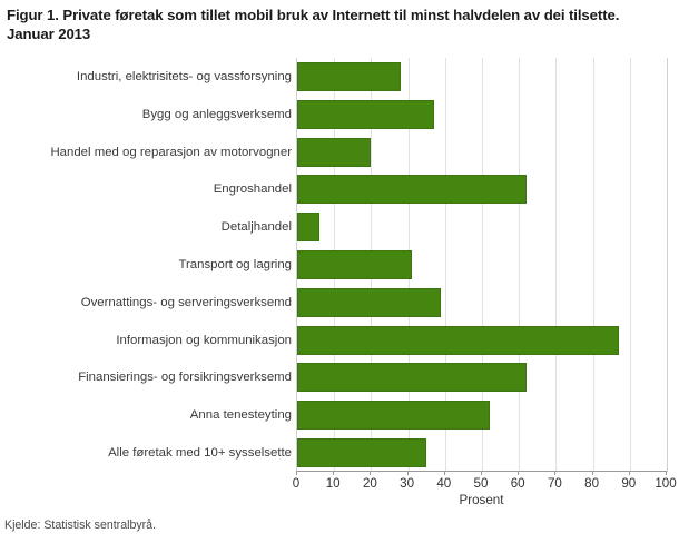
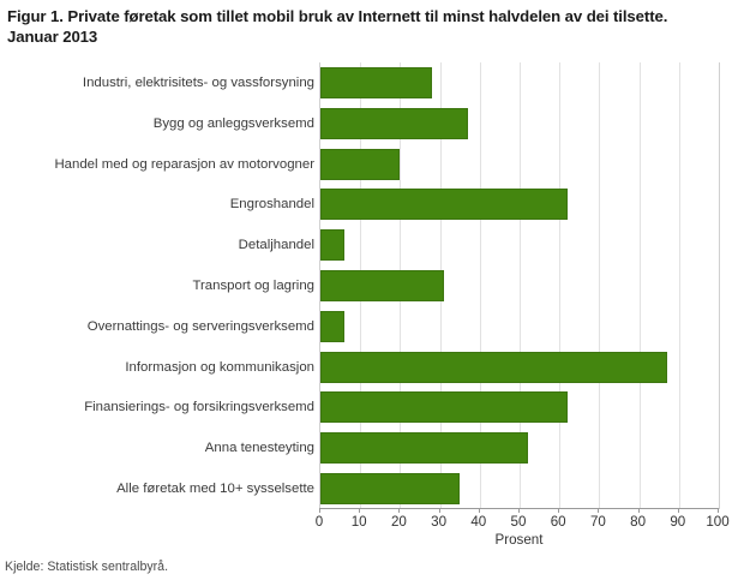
Overnattings- og serveringsverksemd: 39 -> 6
